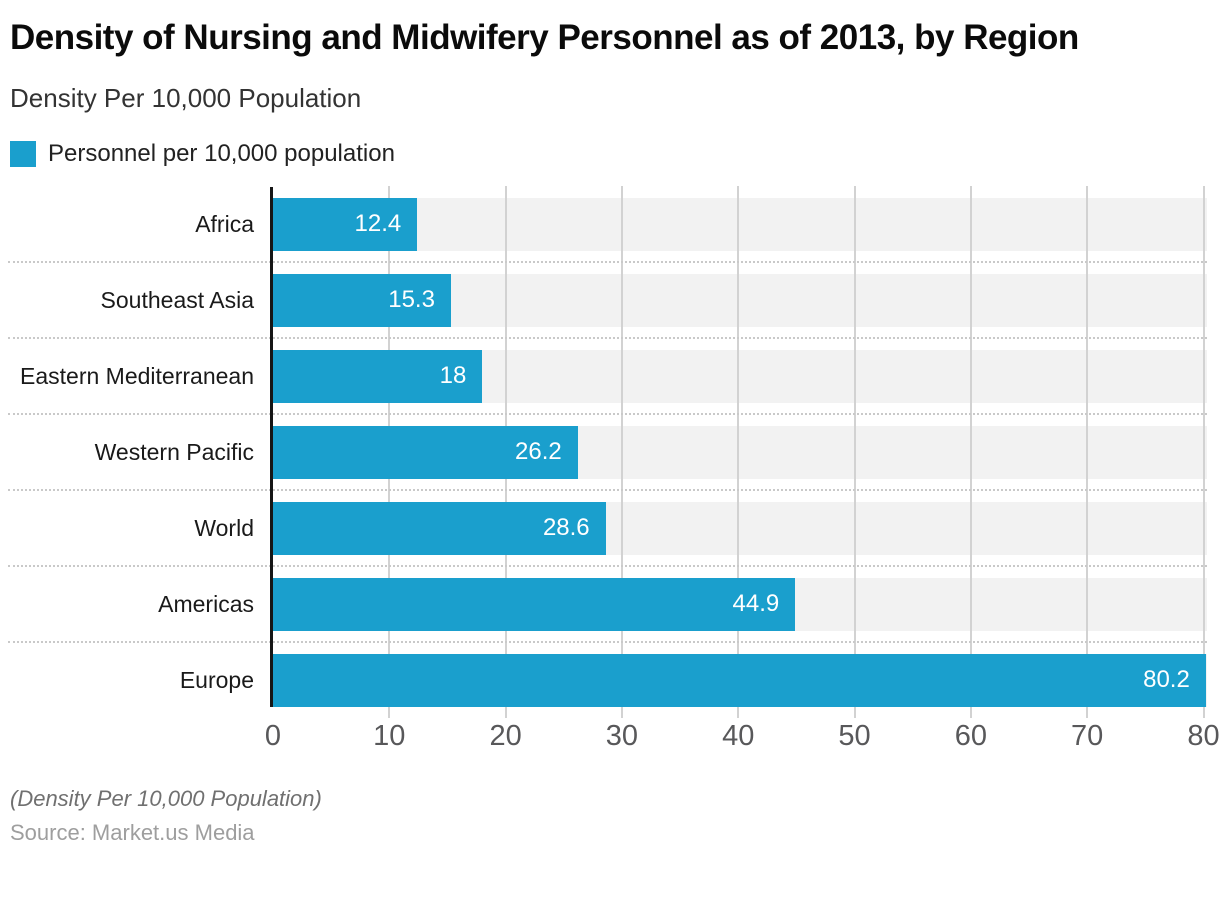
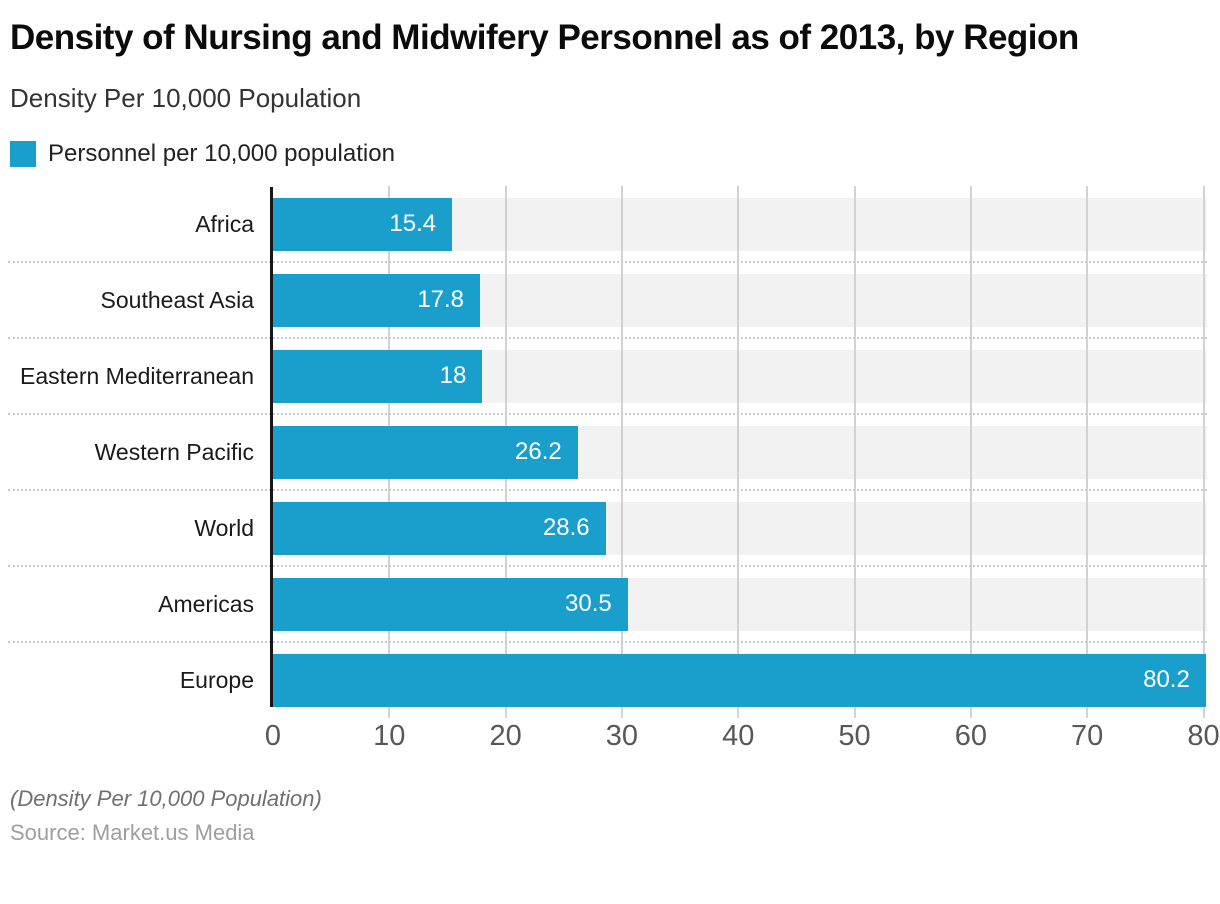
Africa: 12.4 -> 15.4
Southeast Asia: 15.3 -> 17.8
Americas: 44.9 -> 30.5
